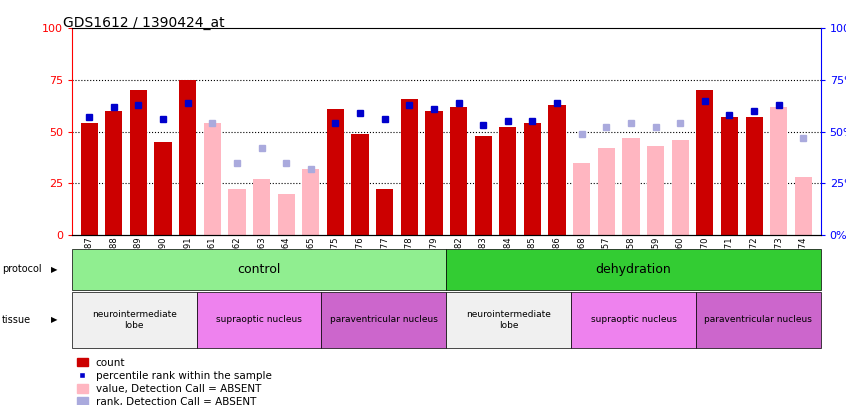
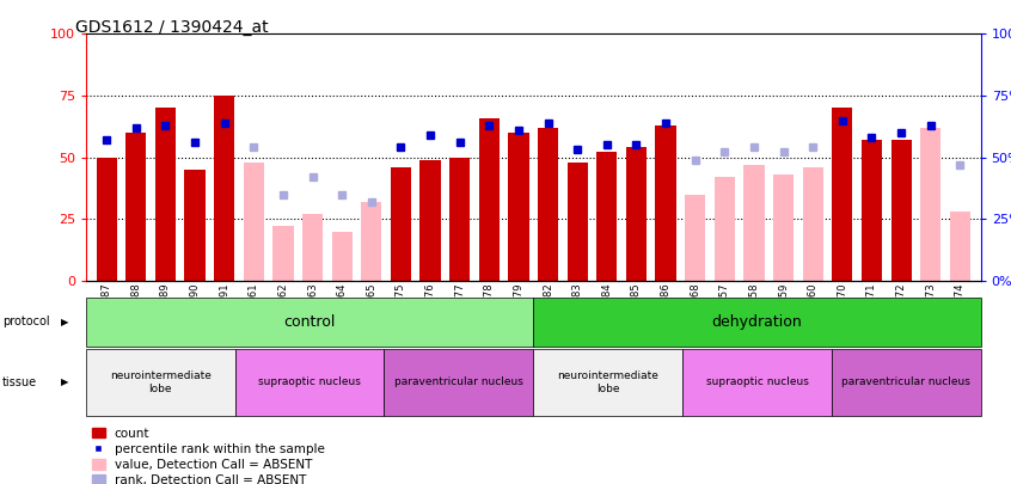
GSM69787: 54 -> 50
GSM69461: 54 -> 48
GSM69475: 61 -> 46
GSM69477: 22 -> 50
